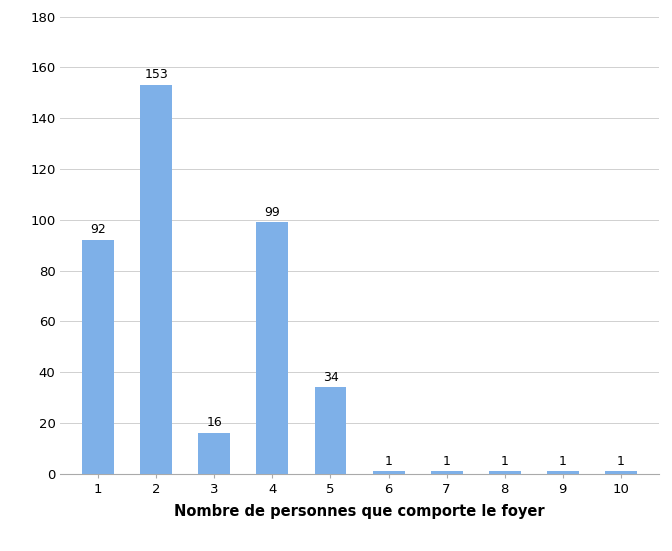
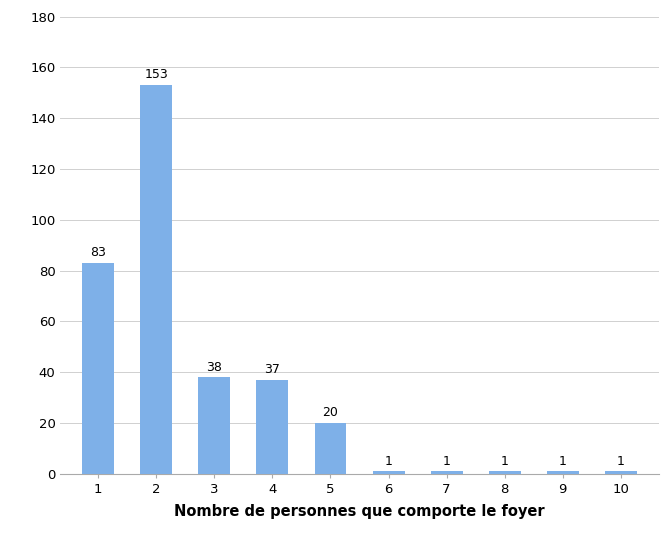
1: 92 -> 83
3: 16 -> 38
4: 99 -> 37
5: 34 -> 20
